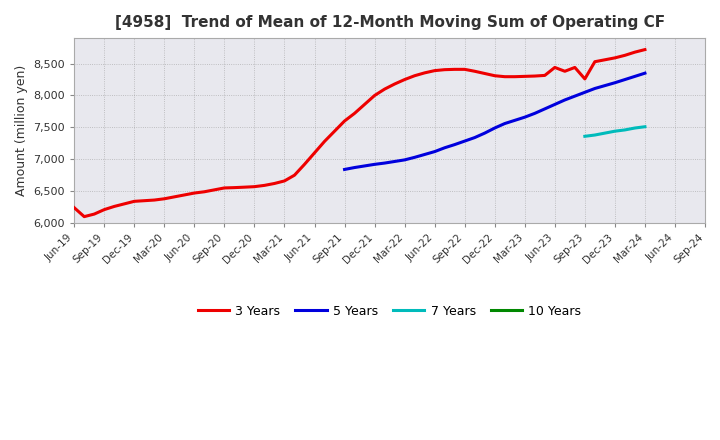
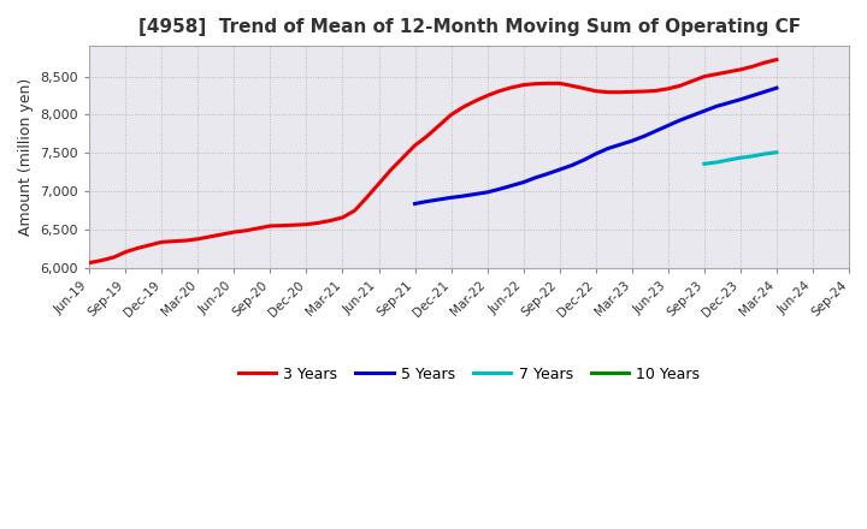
3 Years/Jun-19: 6,240 -> 6,070
3 Years/Jun-23: 8,440 -> 8,340
3 Years/Sep-23: 8,260 -> 8,500
